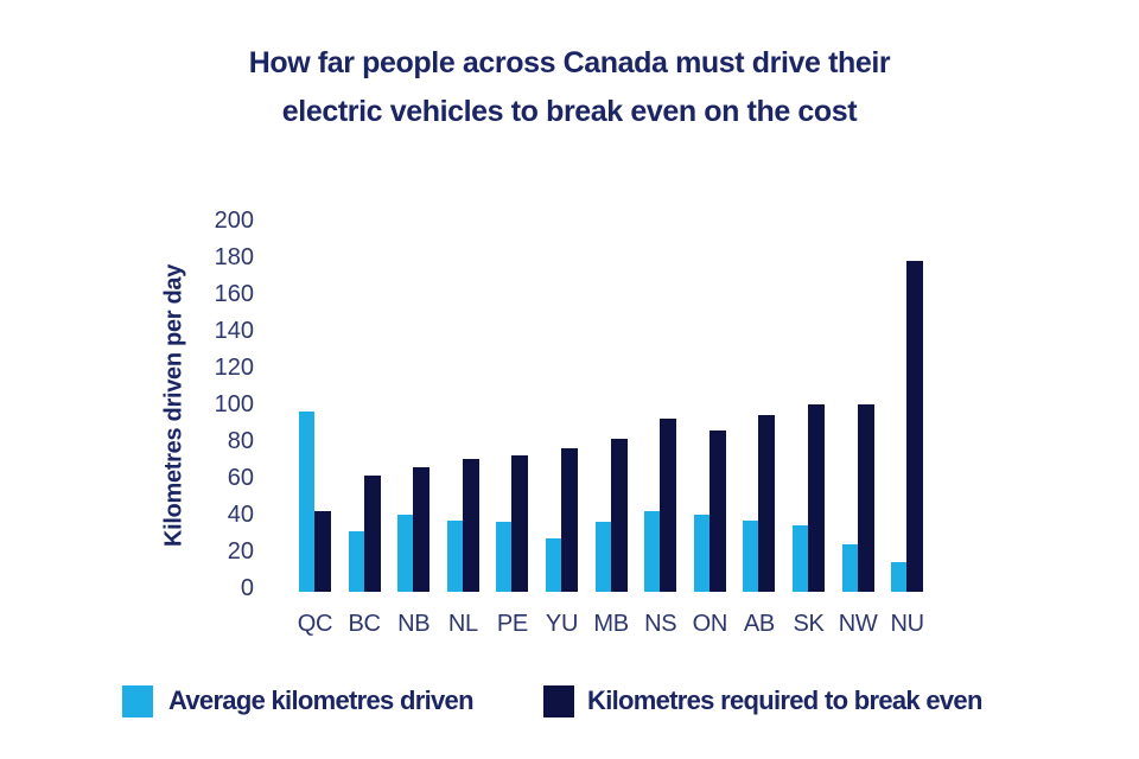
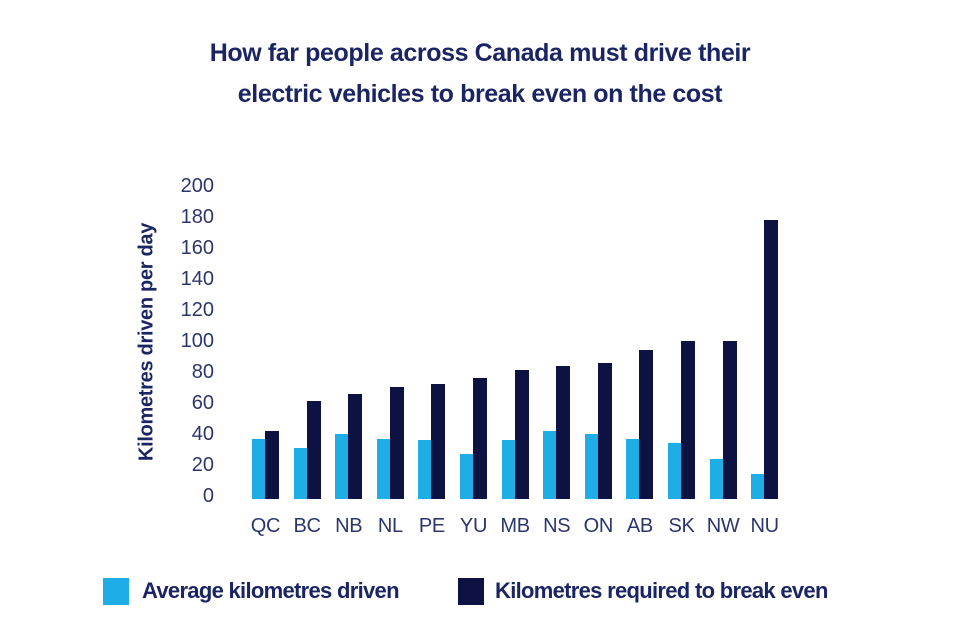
Average kilometres driven/QC: 98 -> 39
Kilometres required to break even/NS: 94 -> 86
